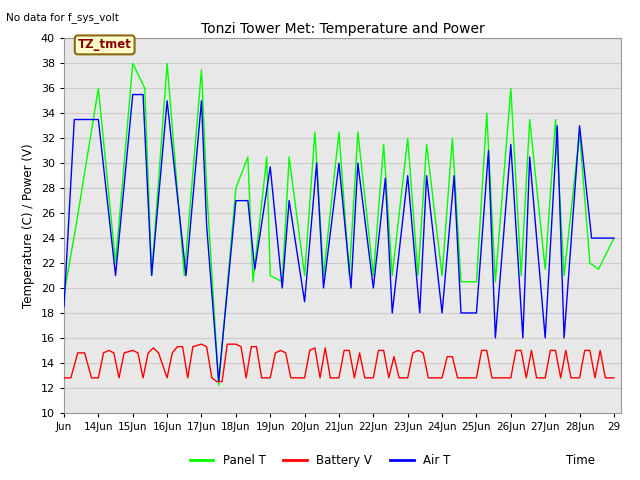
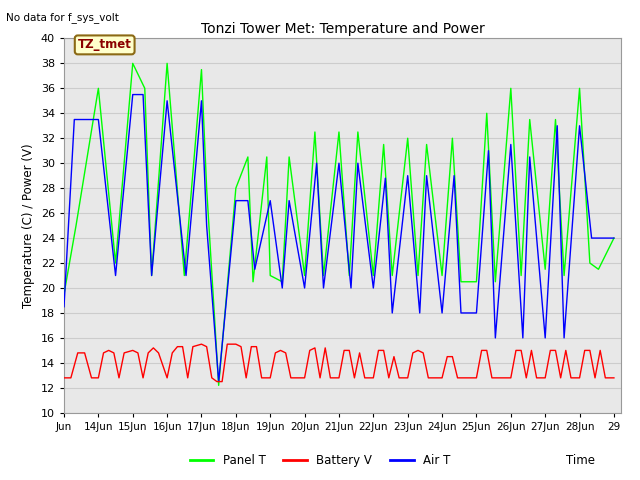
Air T/19Jun: 29.7 -> 27.0
Air T/20Jun: 18.9 -> 20.0
Panel T/28Jun: 32.4 -> 36.0
